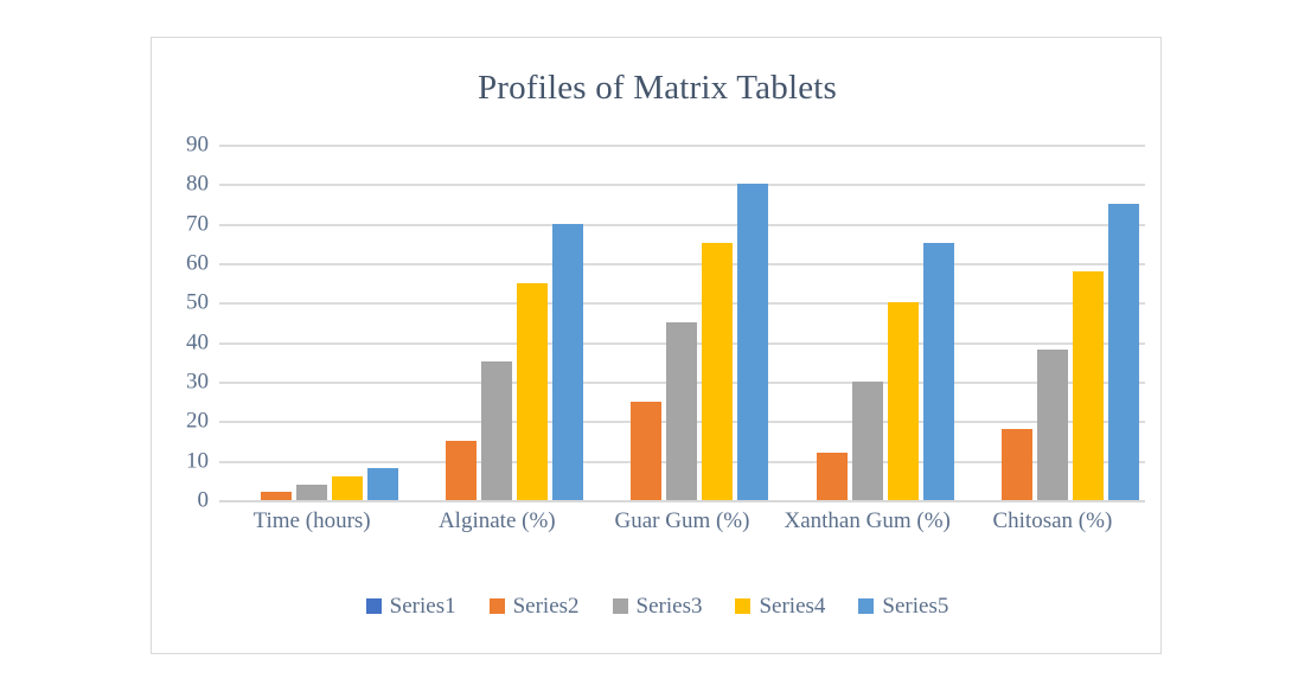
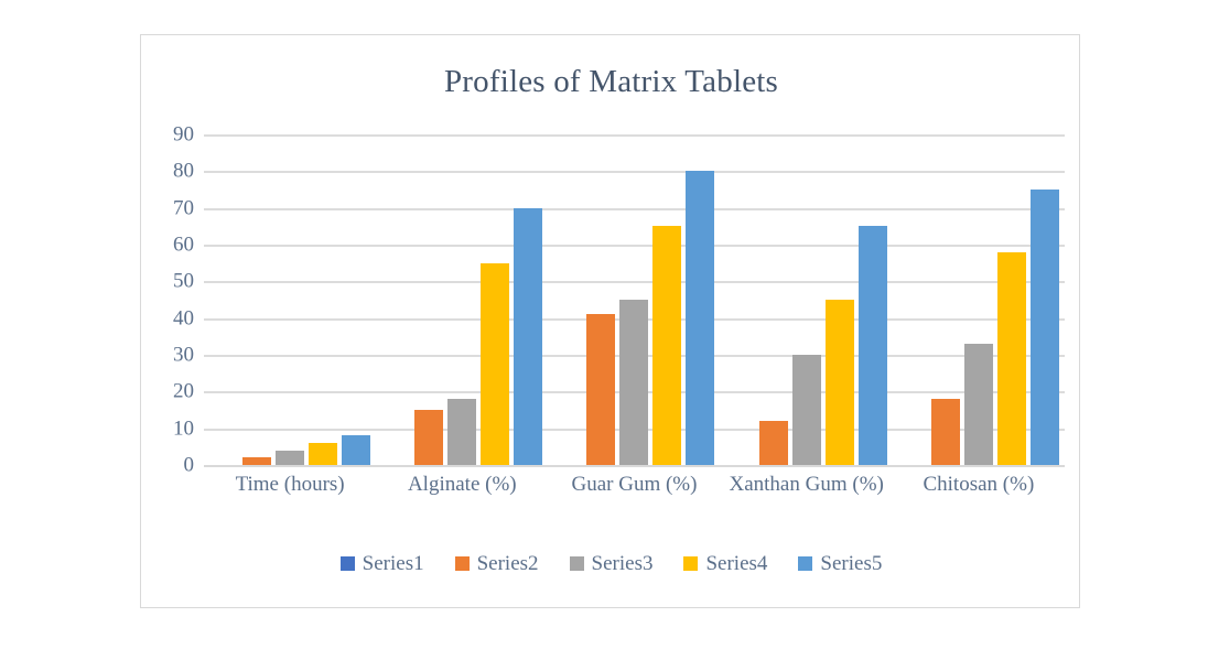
Series3/Alginate (%): 35 -> 18
Series2/Guar Gum (%): 25 -> 41
Series4/Xanthan Gum (%): 50 -> 45
Series3/Chitosan (%): 38 -> 33
